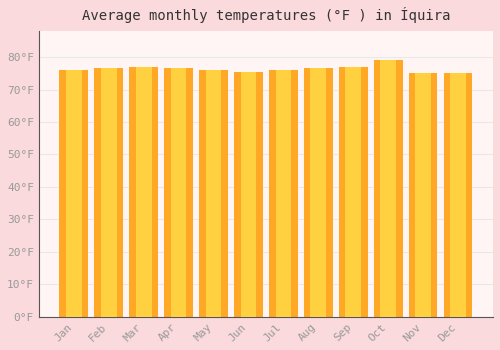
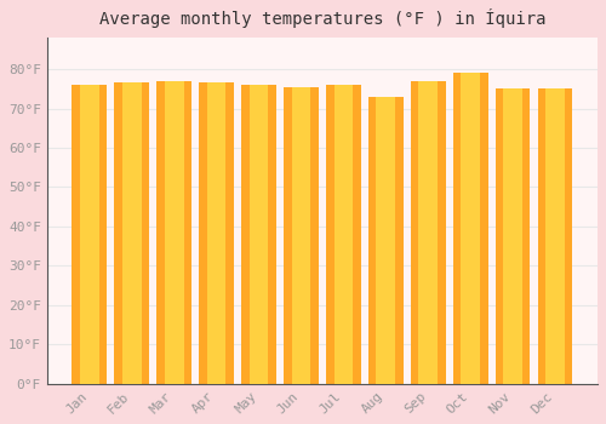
Aug: 76.5°F -> 73.0°F
